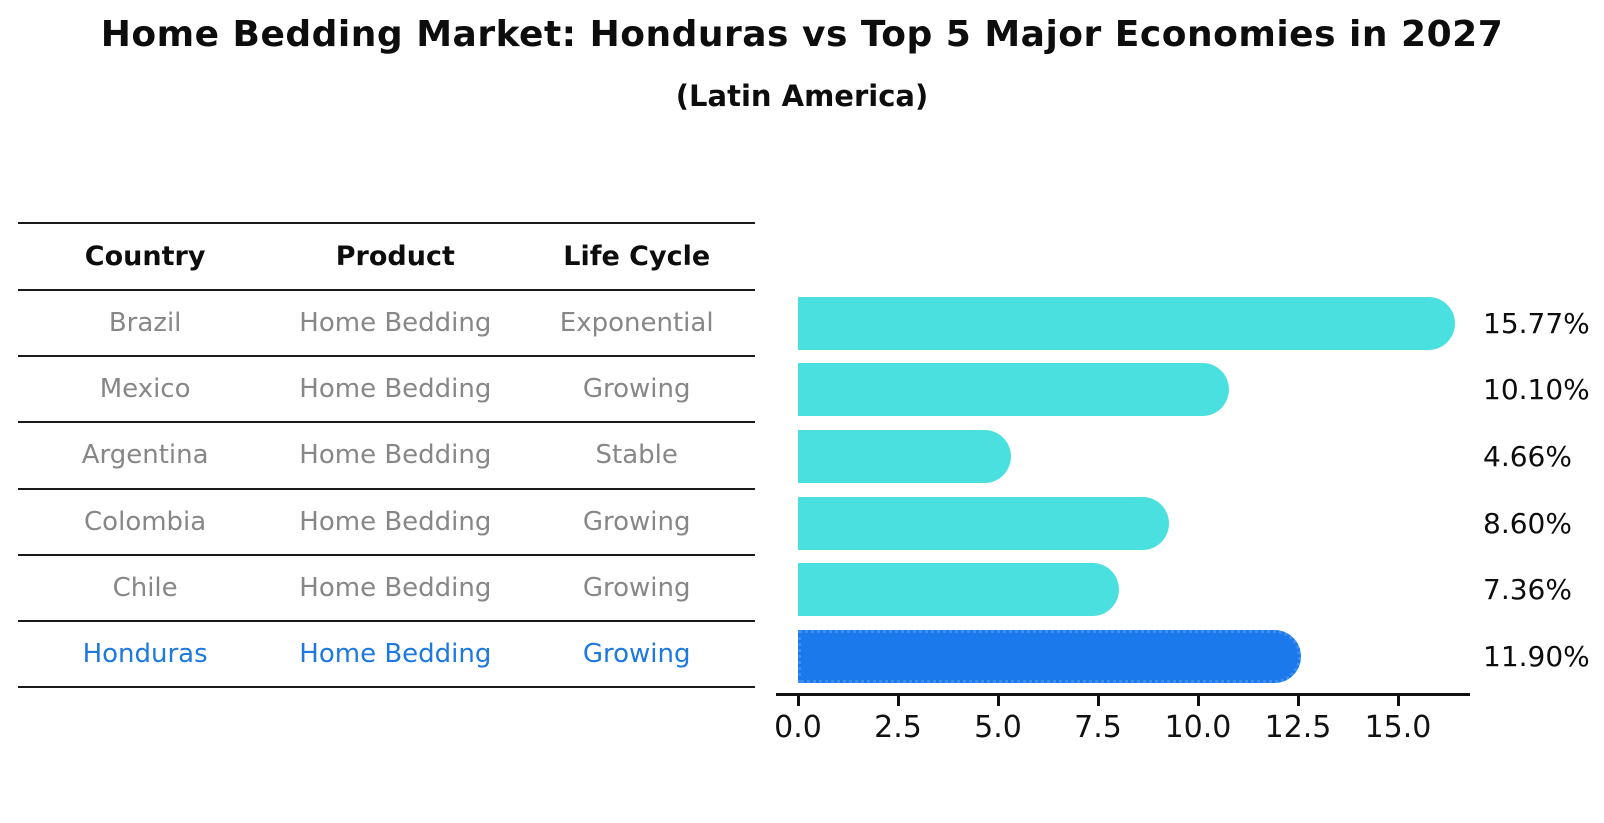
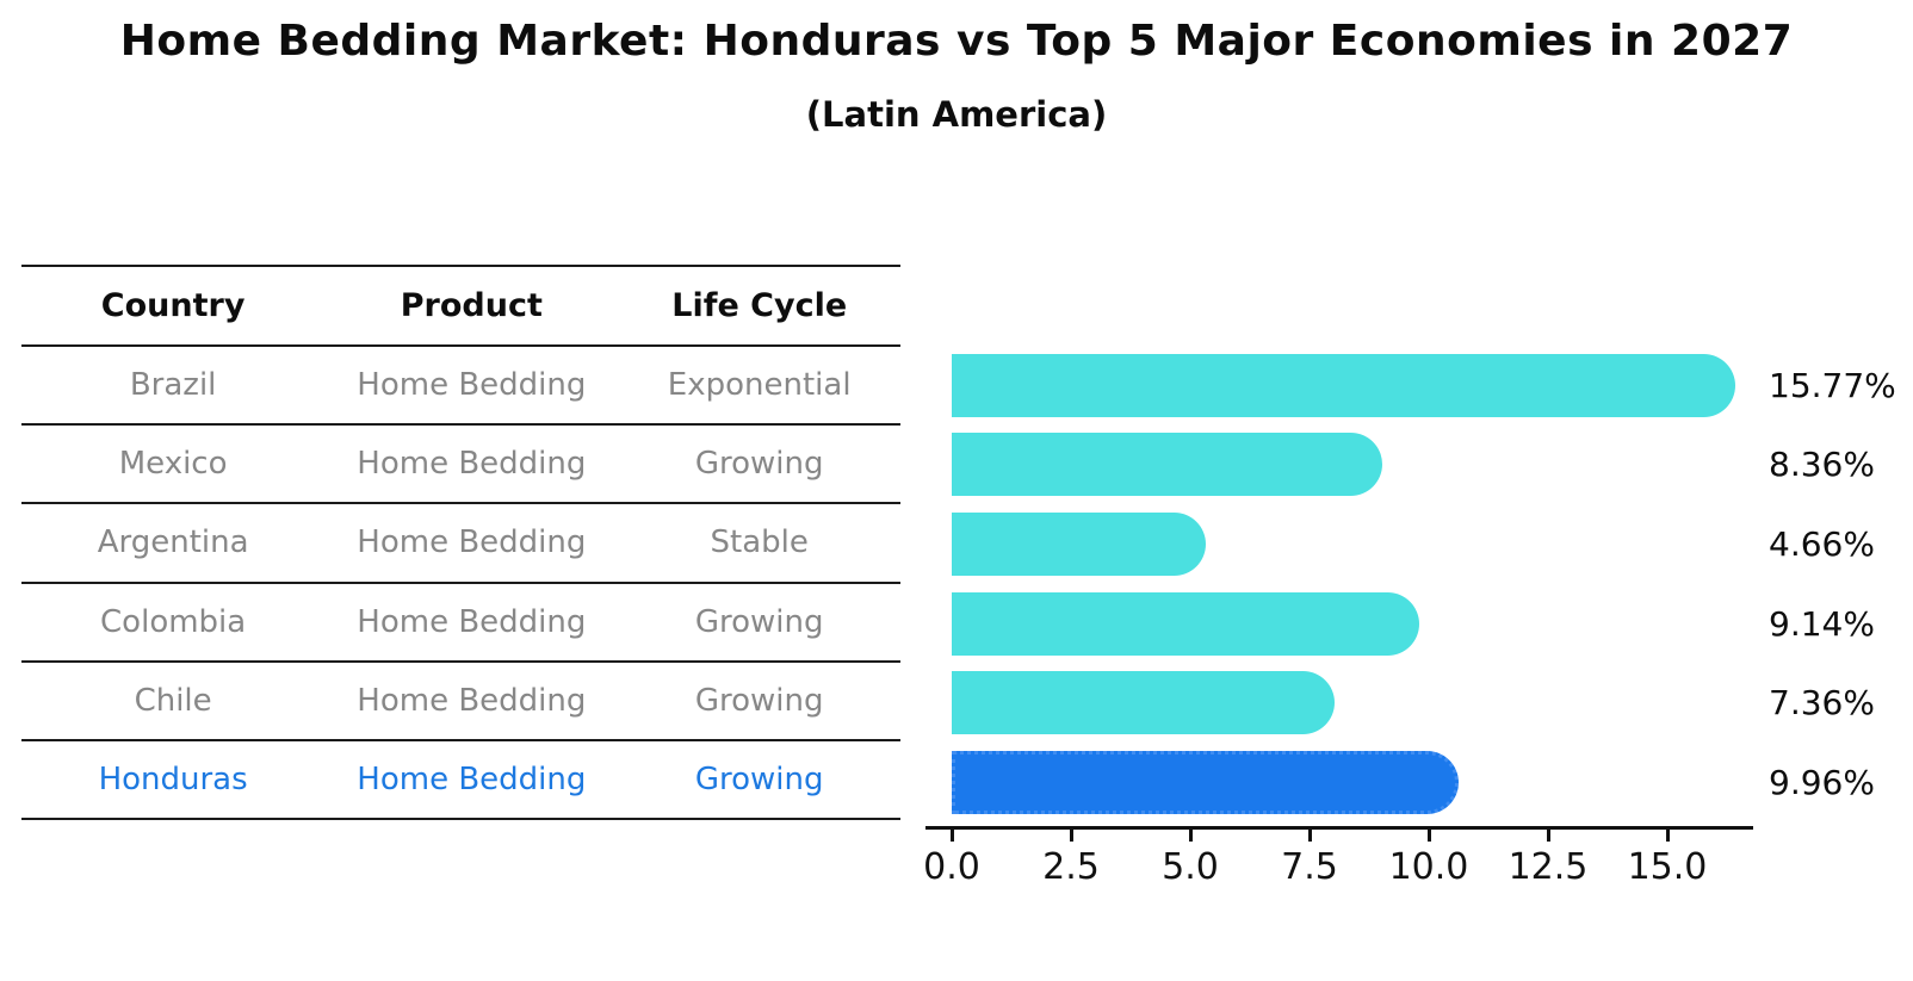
Mexico: 10.10% -> 8.36%
Colombia: 8.60% -> 9.14%
Honduras: 11.90% -> 9.96%
